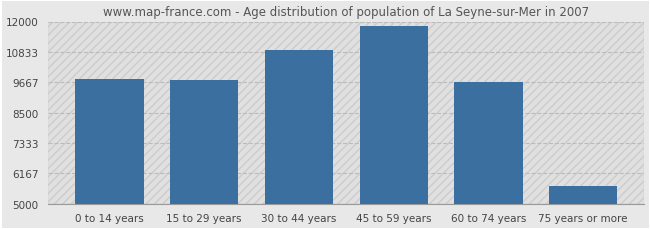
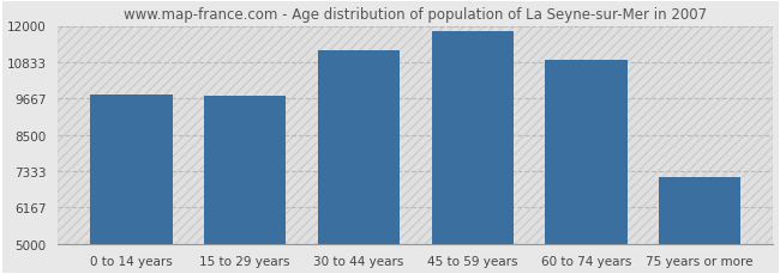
30 to 44 years: 10900 -> 11200
60 to 74 years: 9680 -> 10900
75 years or more: 5700 -> 7150
